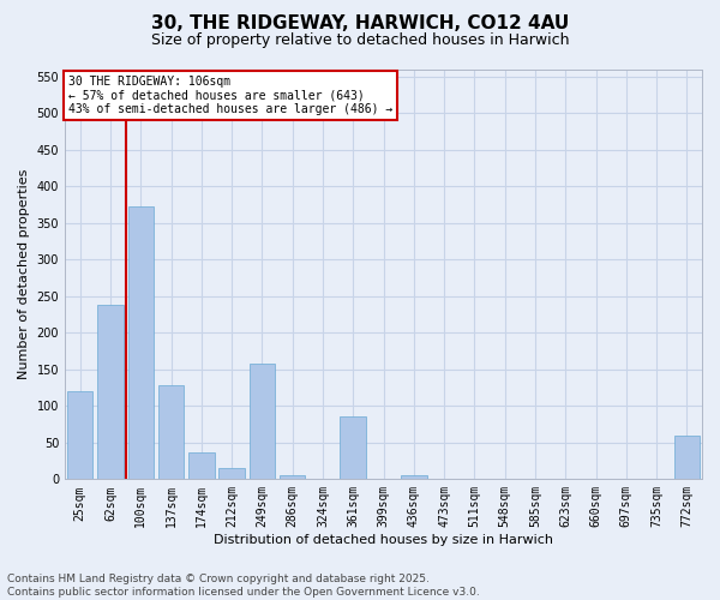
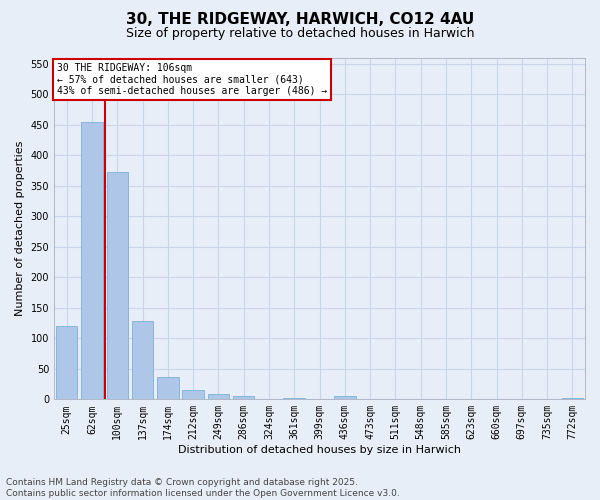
62sqm: 238 -> 455
249sqm: 158 -> 8
361sqm: 86 -> 3
772sqm: 60 -> 3
